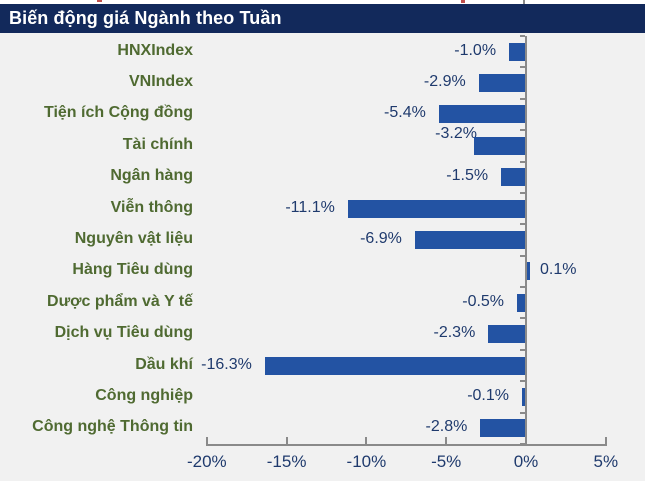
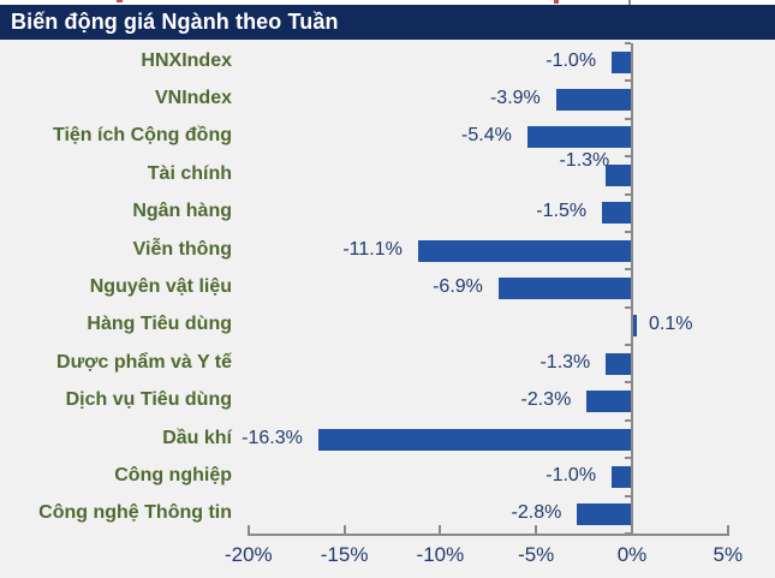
VNIndex: -2.9% -> -3.9%
Tài chính: -3.2% -> -1.3%
Dược phẩm và Y tế: -0.5% -> -1.3%
Công nghiệp: -0.1% -> -1.0%
